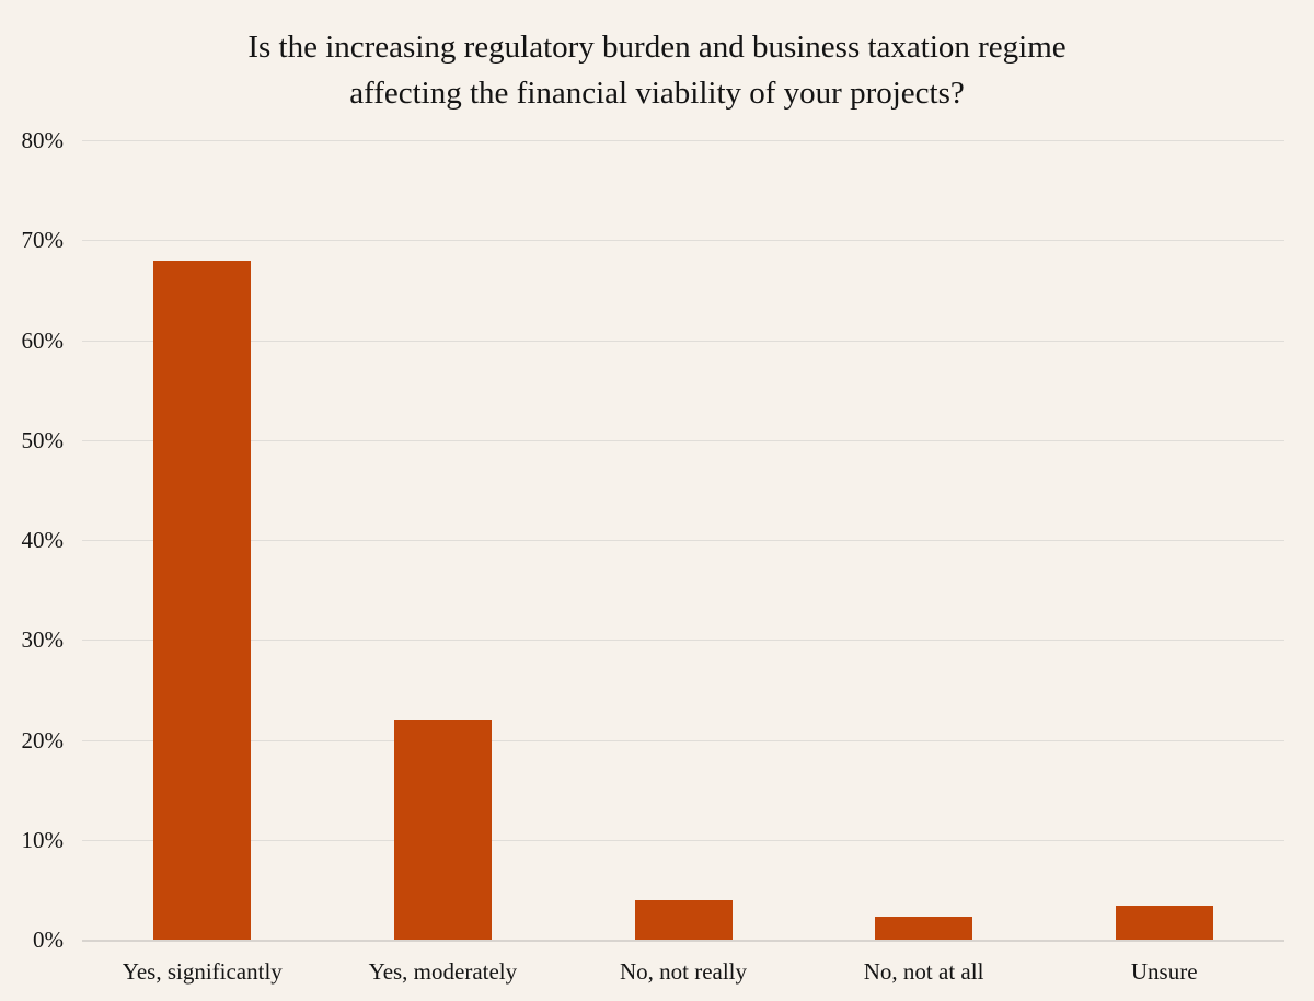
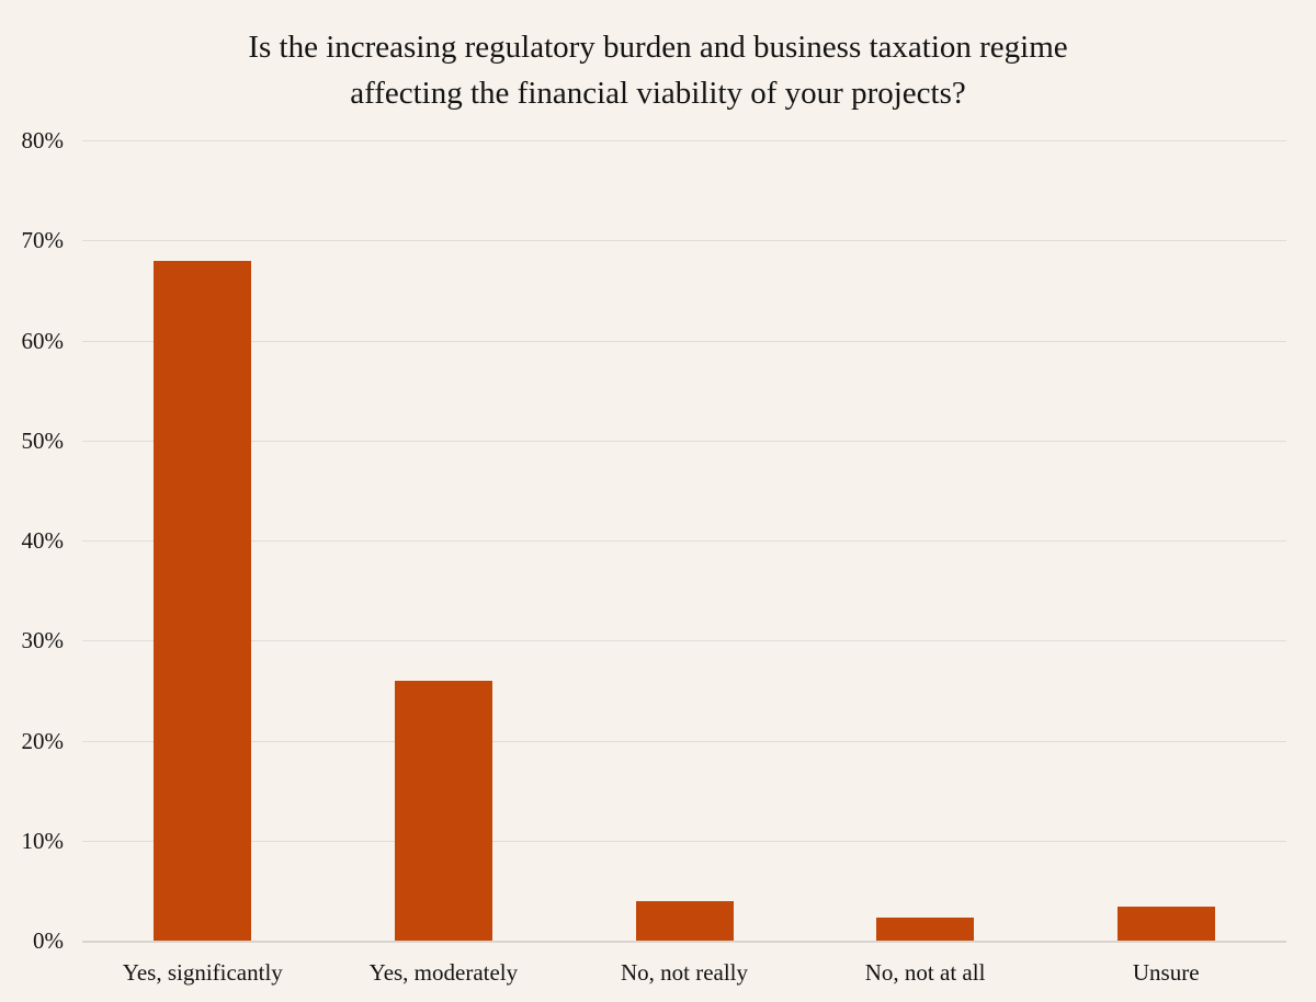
Yes, moderately: 22% -> 26%
